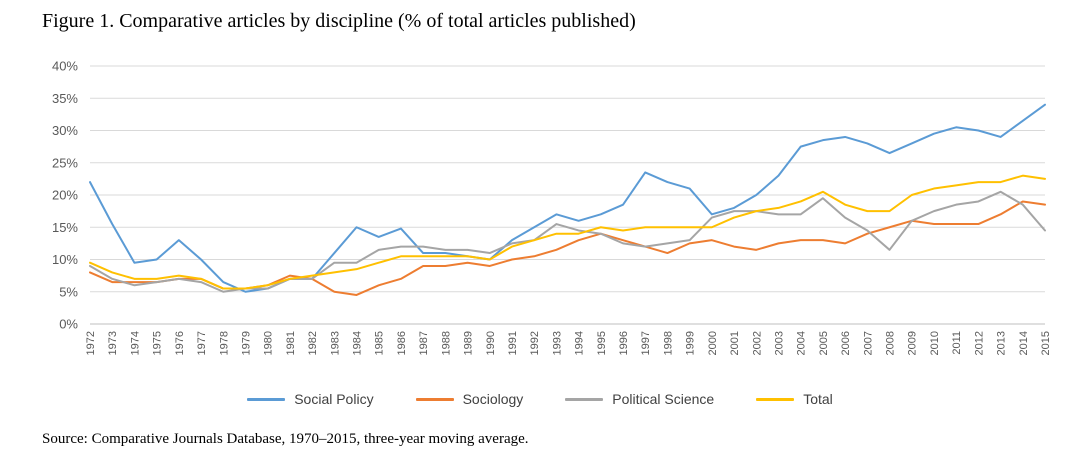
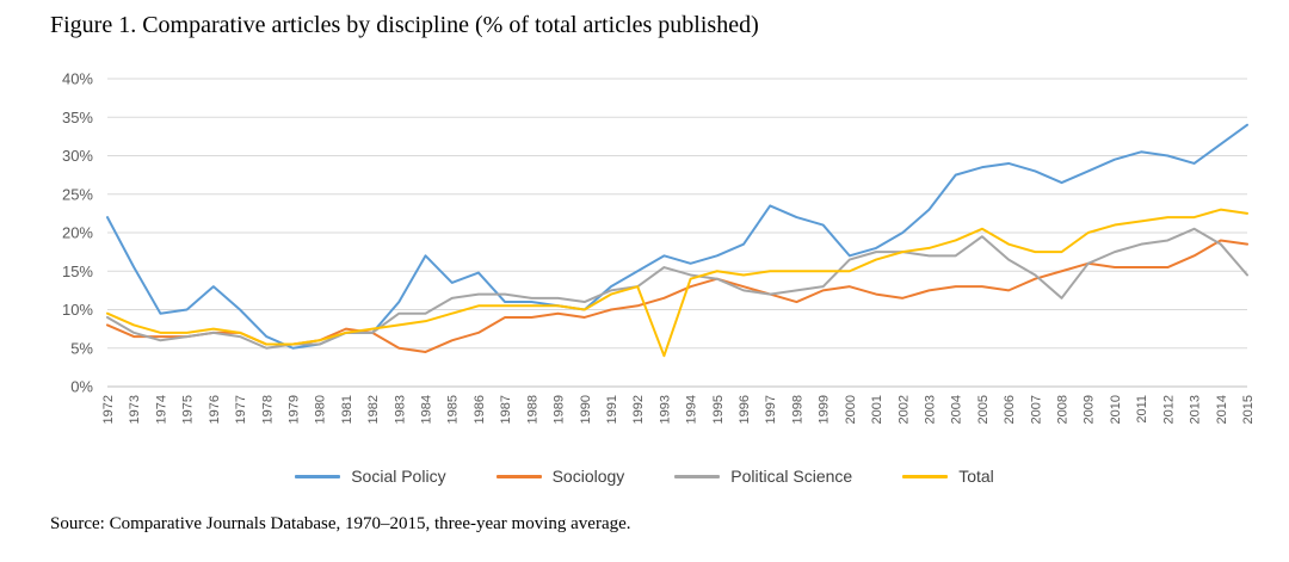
Social Policy/1984: 15% -> 17%
Total/1993: 14% -> 4%
